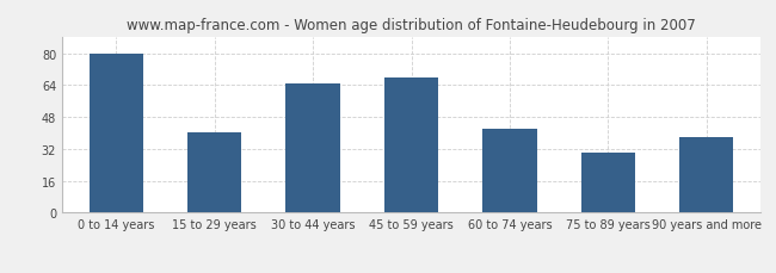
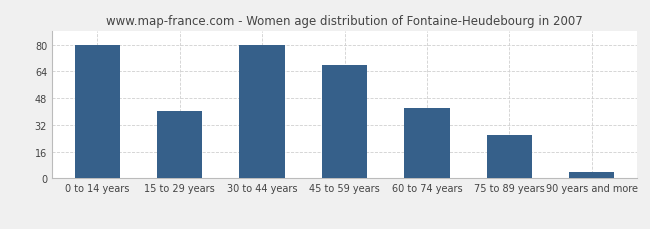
30 to 44 years: 65 -> 80
75 to 89 years: 30 -> 26
90 years and more: 38 -> 4
